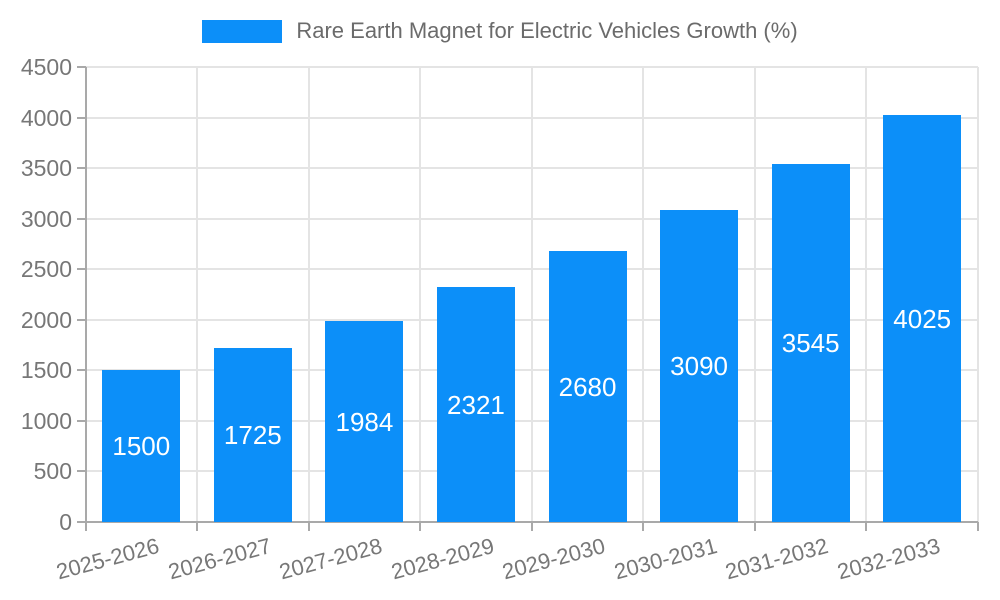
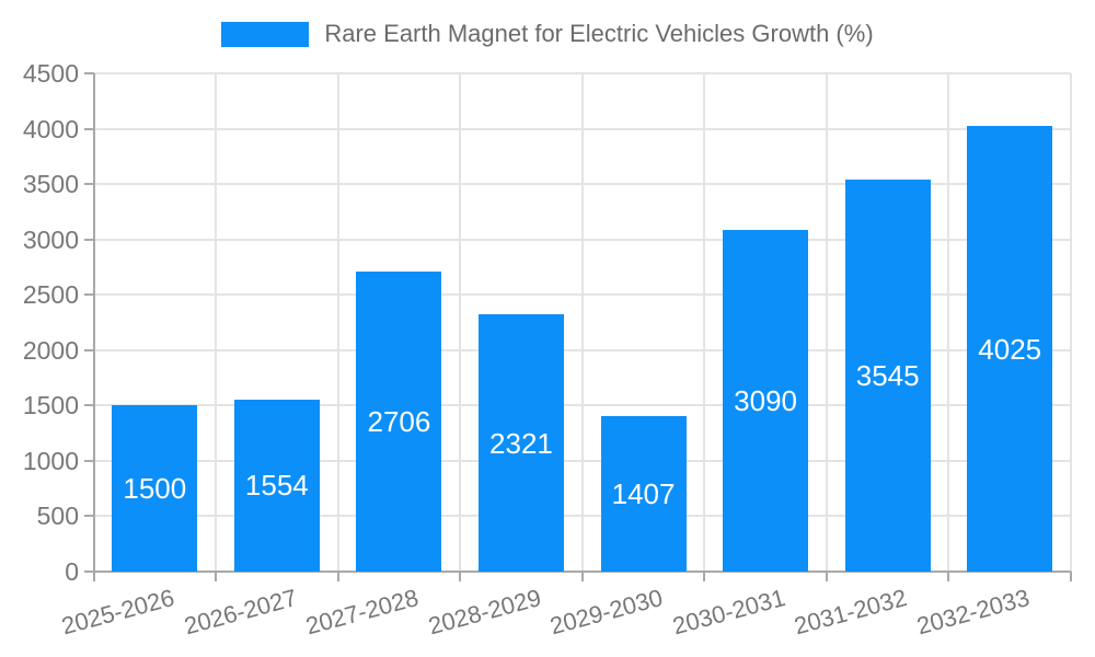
2026-2027: 1725 -> 1554
2027-2028: 1984 -> 2706
2029-2030: 2680 -> 1407
